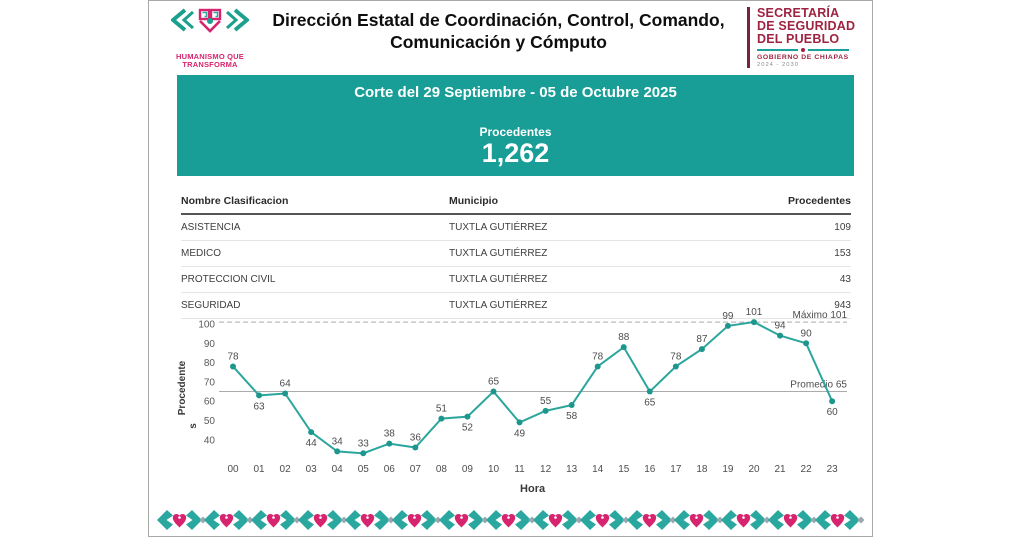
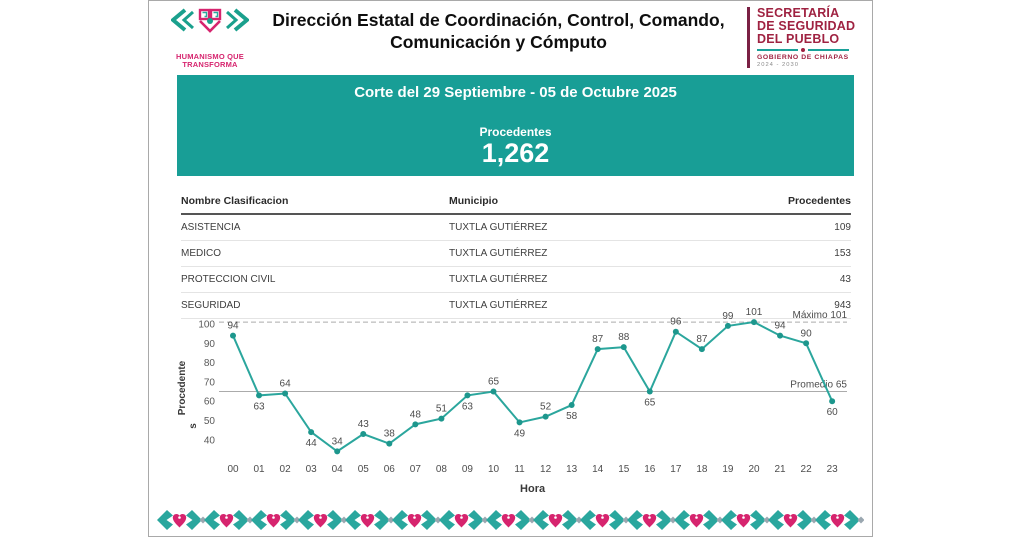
00: 78 -> 94
05: 33 -> 43
07: 36 -> 48
09: 52 -> 63
12: 55 -> 52
14: 78 -> 87
17: 78 -> 96
